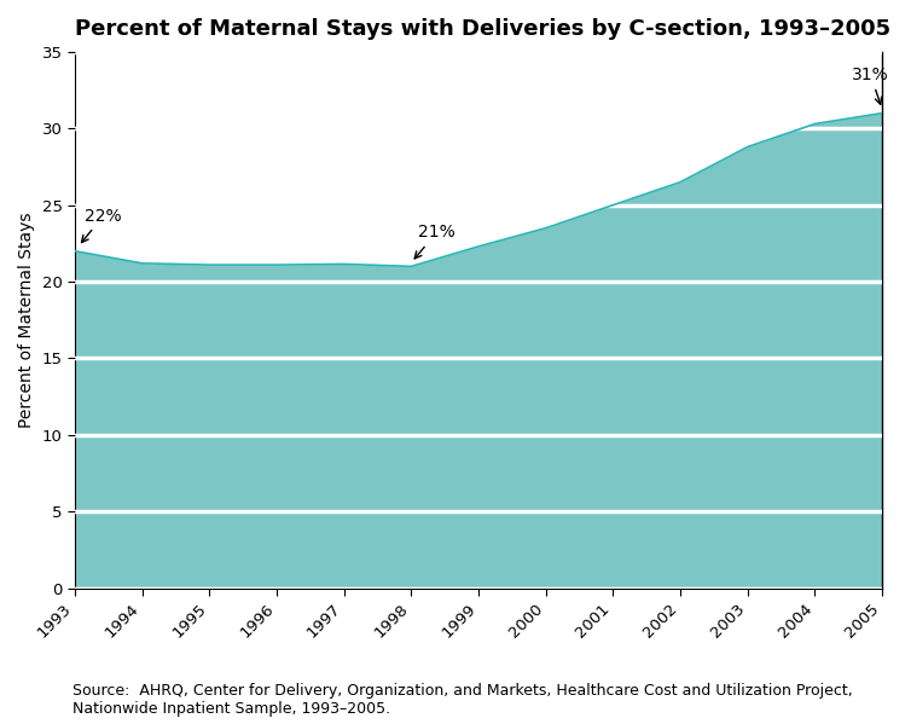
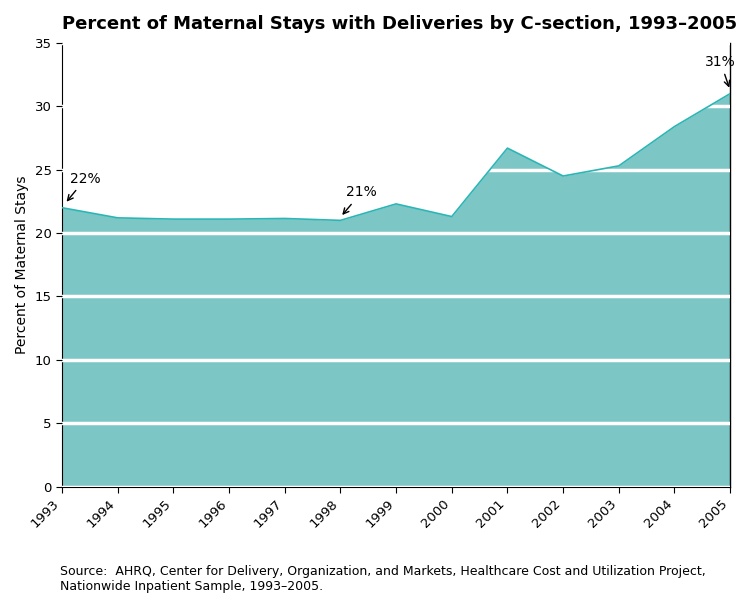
2000: 23.5 -> 21.3
2001: 25.0 -> 26.7
2002: 26.5 -> 24.5
2003: 28.8 -> 25.3
2004: 30.3 -> 28.4
